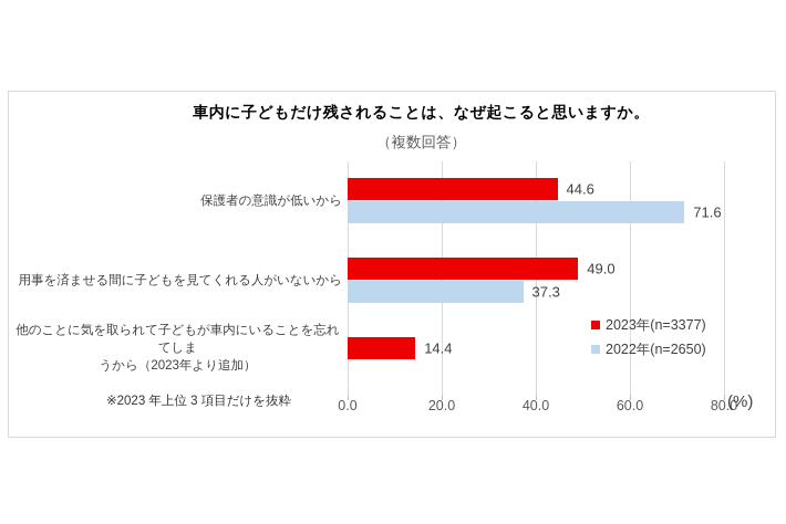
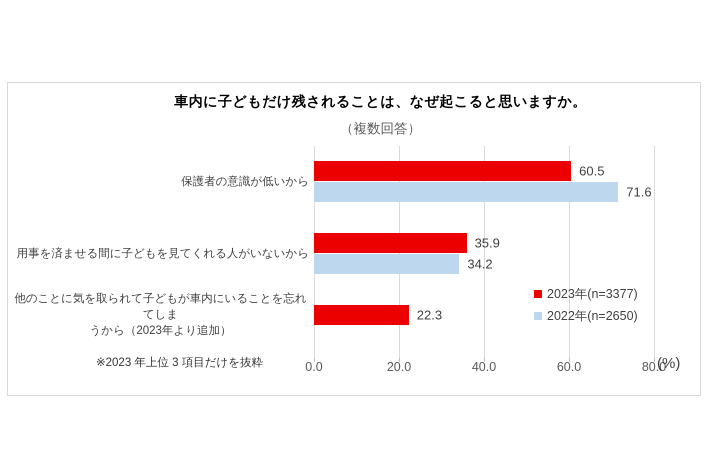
2023年(n=3377)/保護者の意識が低いから: 44.6 -> 60.5
2023年(n=3377)/用事を済ませる間に子どもを見てくれる人がいないから: 49.0 -> 35.9
2022年(n=2650)/用事を済ませる間に子どもを見てくれる人がいないから: 37.3 -> 34.2
2023年(n=3377)/他のことに気を取られて子どもが車内にいることを忘れてしま うから（2023年より追加）: 14.4 -> 22.3
